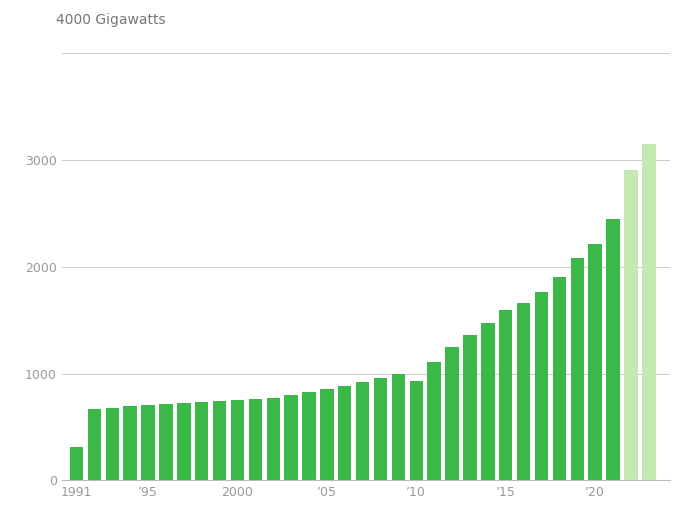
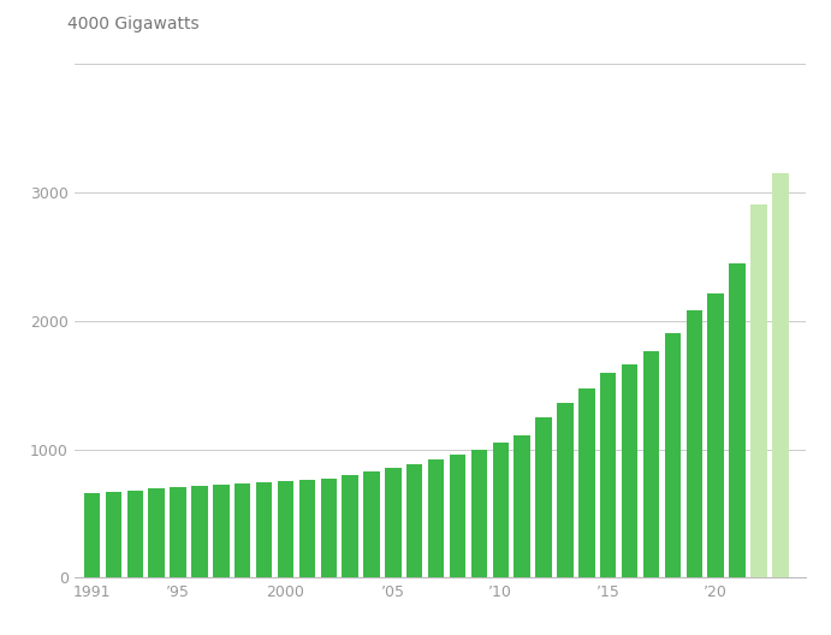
1991: 310 -> 660
’10: 930 -> 1050
